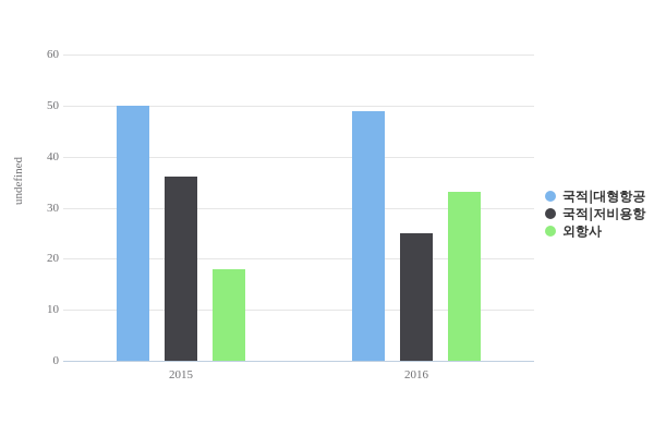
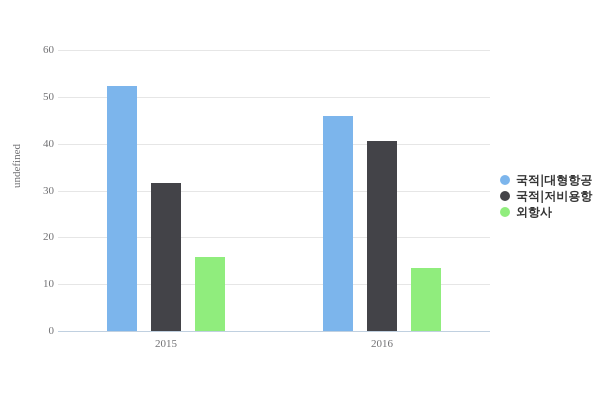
국적|대형항공/2015: 50 -> 52
국적|저비용항/2015: 36 -> 32
외항사/2015: 18 -> 16
국적|대형항공/2016: 49 -> 46
국적|저비용항/2016: 25 -> 40
외항사/2016: 33 -> 14
